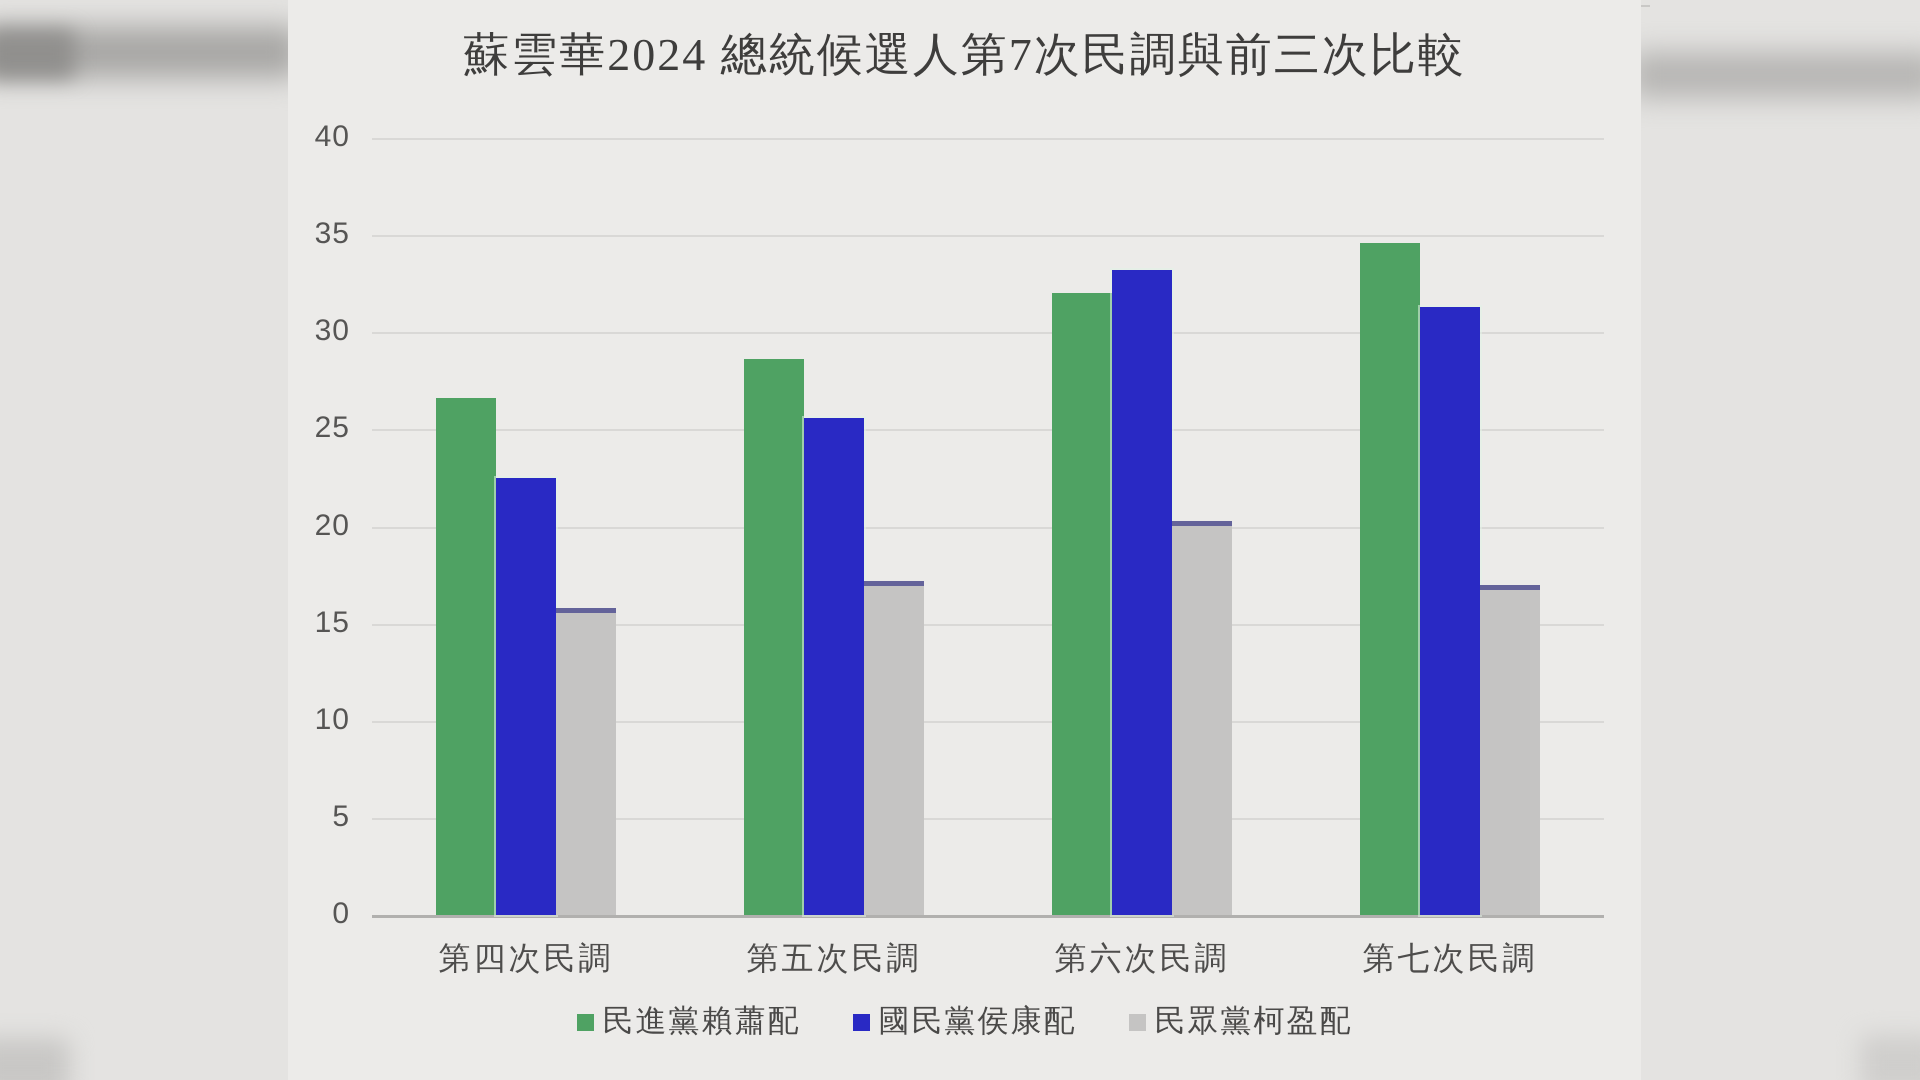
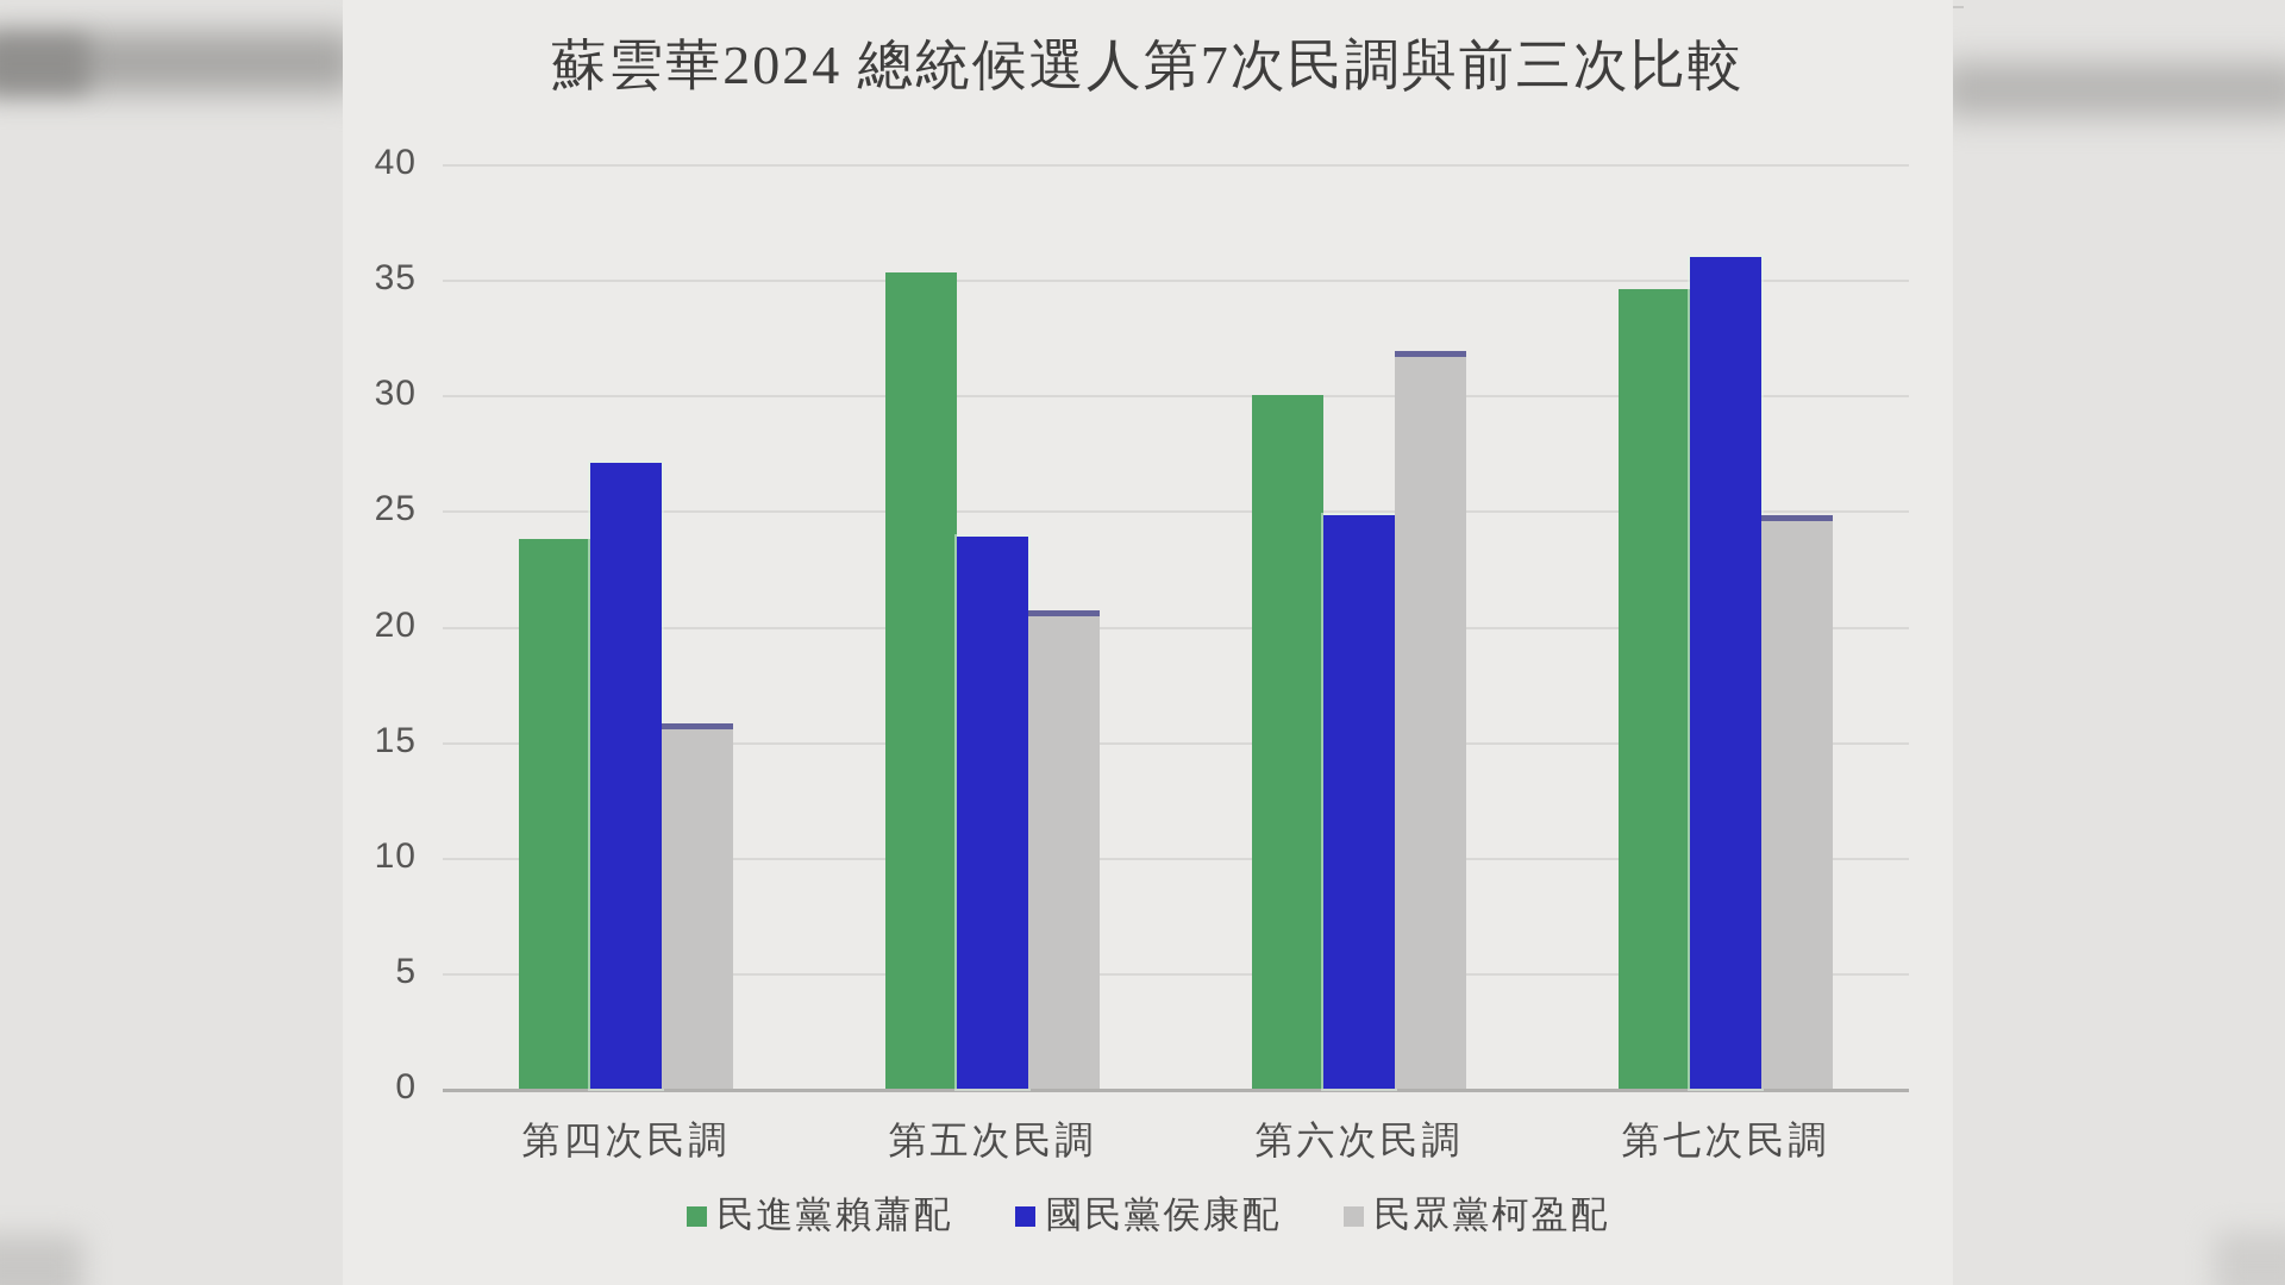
民進黨賴蕭配/第四次民調: 26.6 -> 23.8
國民黨侯康配/第四次民調: 22.5 -> 27.1
民進黨賴蕭配/第五次民調: 28.6 -> 35.3
國民黨侯康配/第五次民調: 25.6 -> 23.9
民眾黨柯盈配/第五次民調: 17.2 -> 20.7
民進黨賴蕭配/第六次民調: 32.0 -> 30.0
國民黨侯康配/第六次民調: 33.2 -> 24.8
民眾黨柯盈配/第六次民調: 20.3 -> 31.9
國民黨侯康配/第七次民調: 31.3 -> 36.0
民眾黨柯盈配/第七次民調: 17.0 -> 24.8
